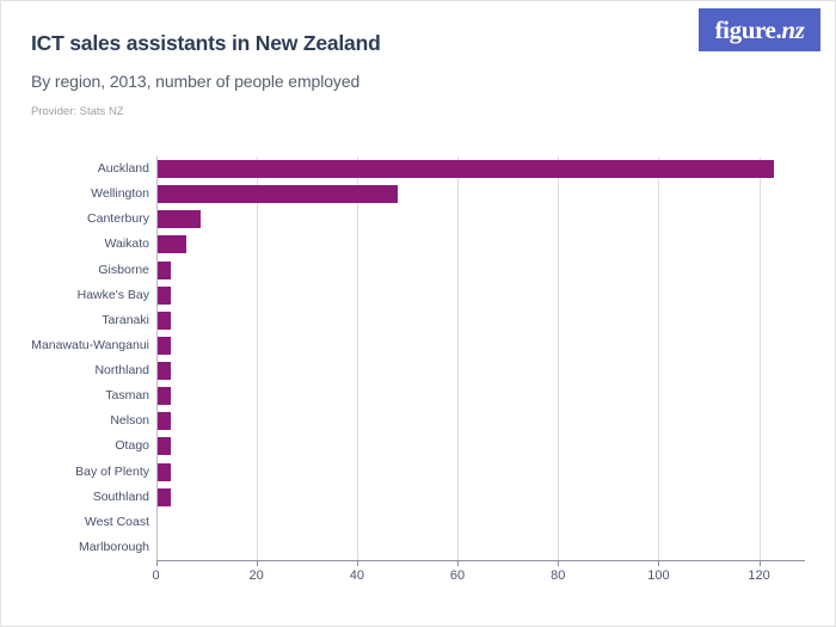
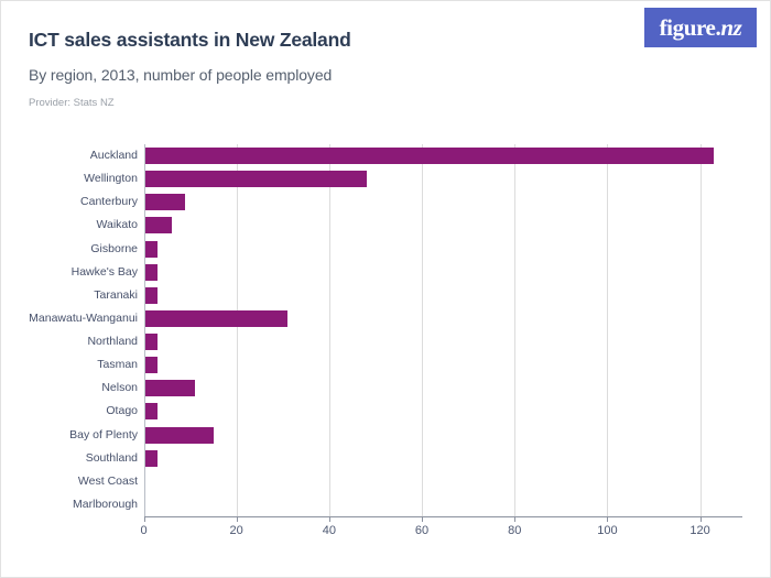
Manawatu-Wanganui: 3 -> 31
Nelson: 3 -> 11
Bay of Plenty: 3 -> 15
